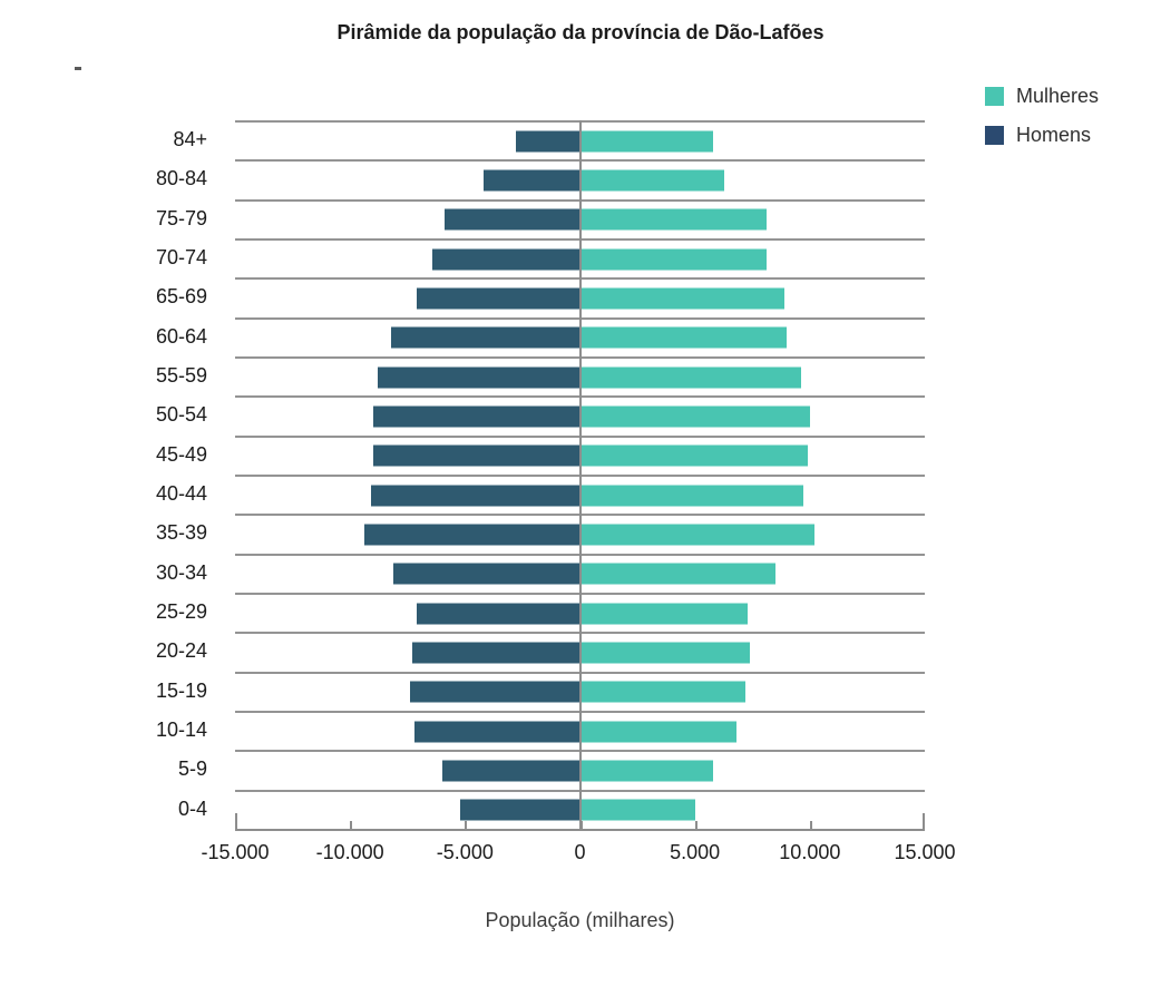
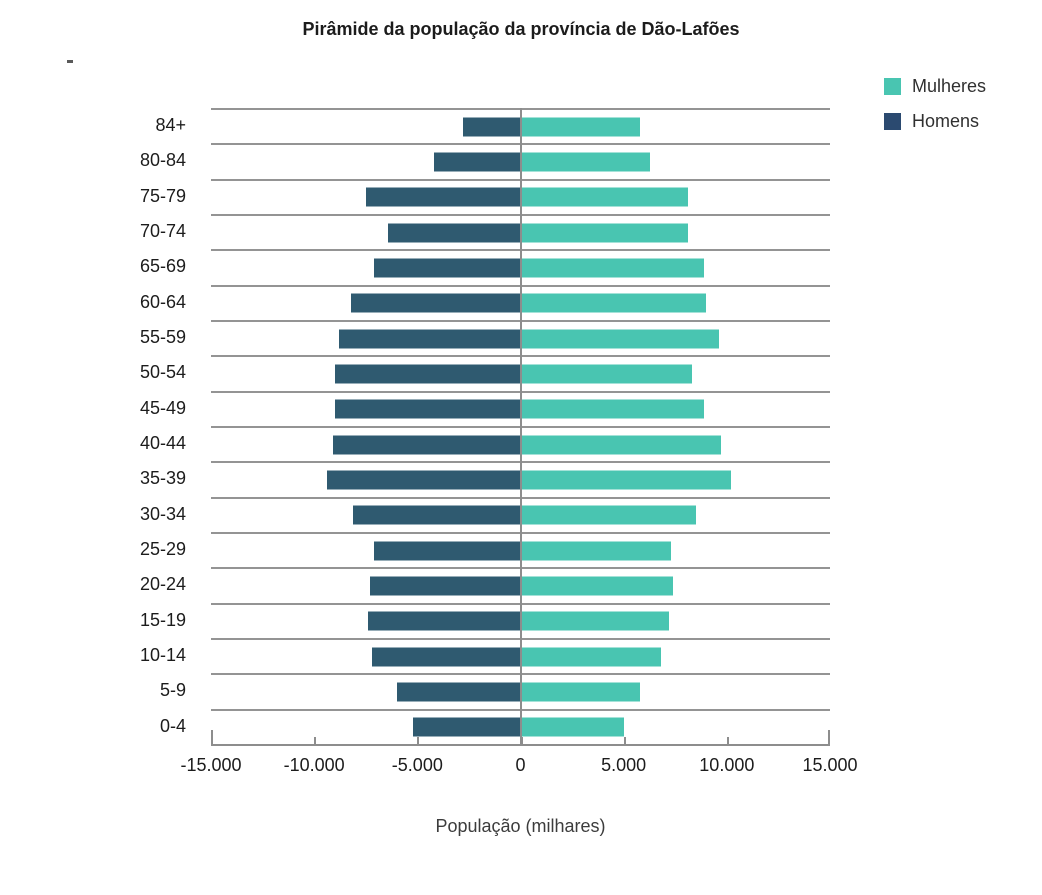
Homens/75-79: -5900 -> -7500
Mulheres/50-54: 10000 -> 8300
Mulheres/45-49: 9900 -> 8900
